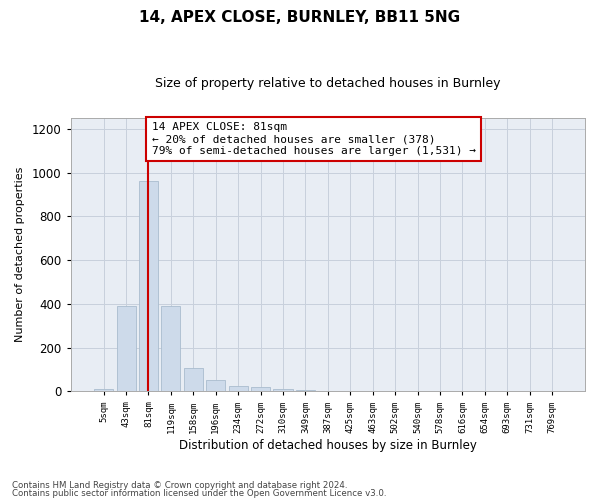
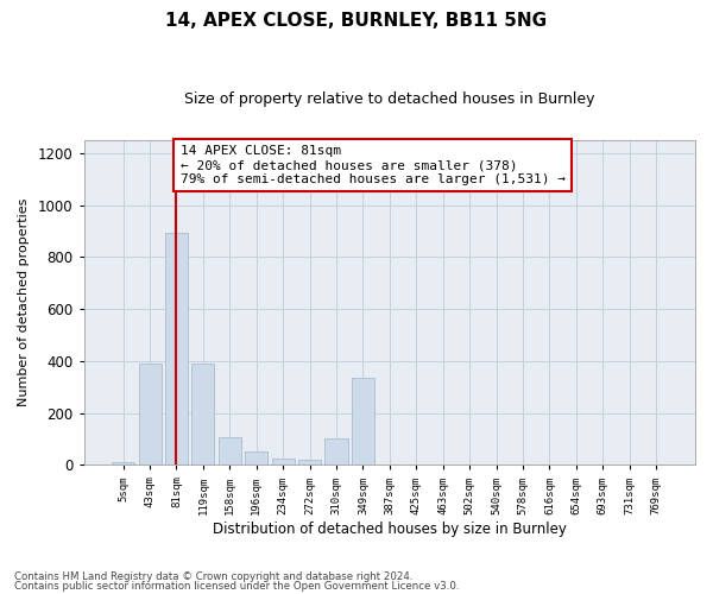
81sqm: 960 -> 895
310sqm: 10 -> 100
349sqm: 5 -> 335
